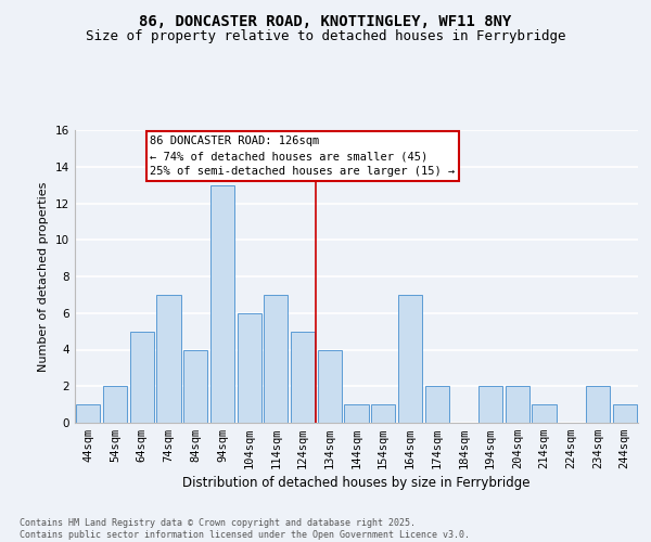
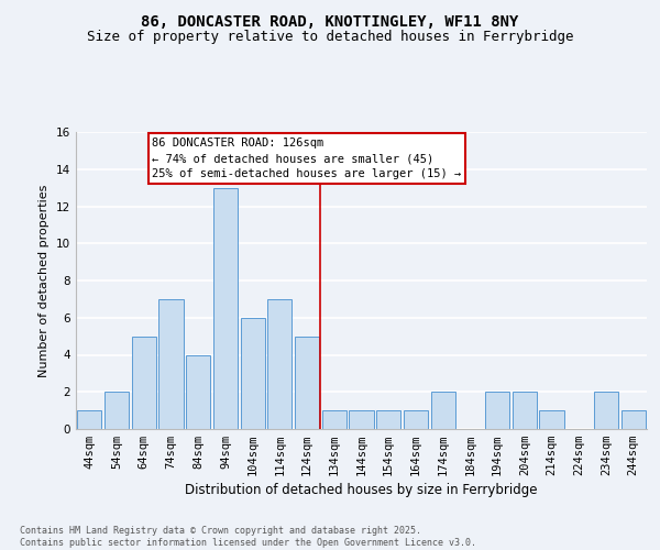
134sqm: 4 -> 1
164sqm: 7 -> 1
